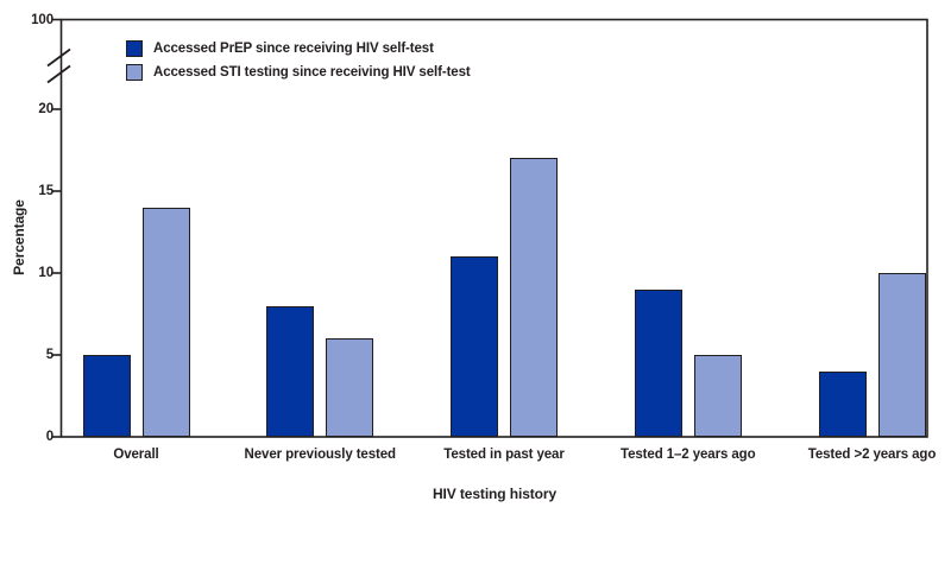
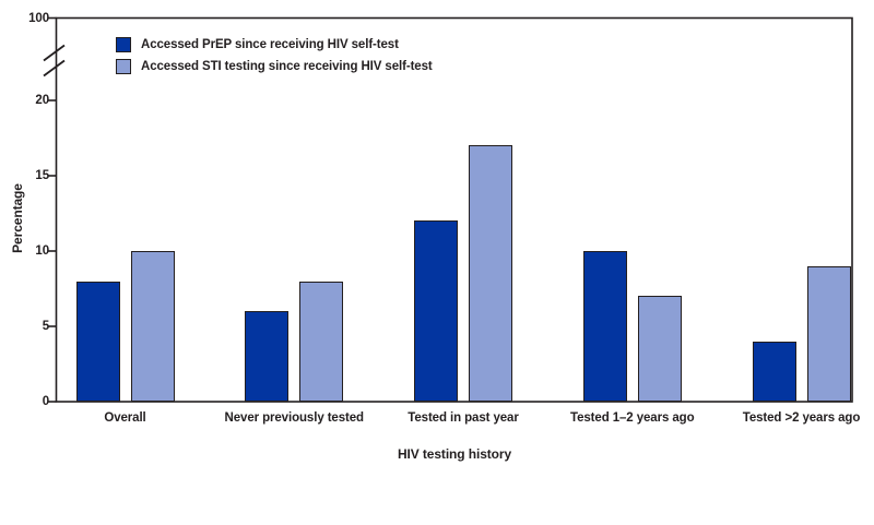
Accessed PrEP since receiving HIV self-test/Overall: 5 -> 8
Accessed STI testing since receiving HIV self-test/Overall: 14 -> 10
Accessed PrEP since receiving HIV self-test/Never previously tested: 8 -> 6
Accessed STI testing since receiving HIV self-test/Never previously tested: 6 -> 8
Accessed PrEP since receiving HIV self-test/Tested in past year: 11 -> 12
Accessed PrEP since receiving HIV self-test/Tested 1–2 years ago: 9 -> 10
Accessed STI testing since receiving HIV self-test/Tested 1–2 years ago: 5 -> 7
Accessed STI testing since receiving HIV self-test/Tested >2 years ago: 10 -> 9
